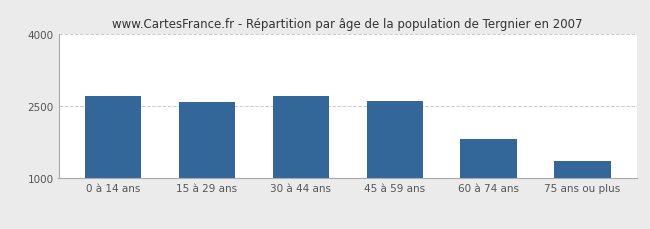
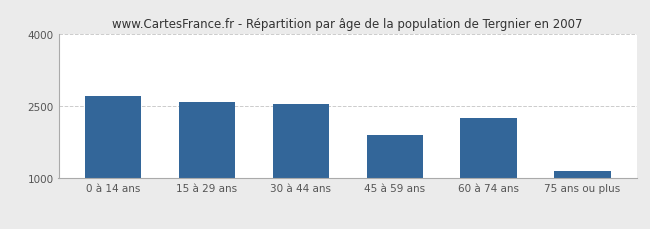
30 à 44 ans: 2710 -> 2550
45 à 59 ans: 2600 -> 1900
60 à 74 ans: 1820 -> 2250
75 ans ou plus: 1370 -> 1150
